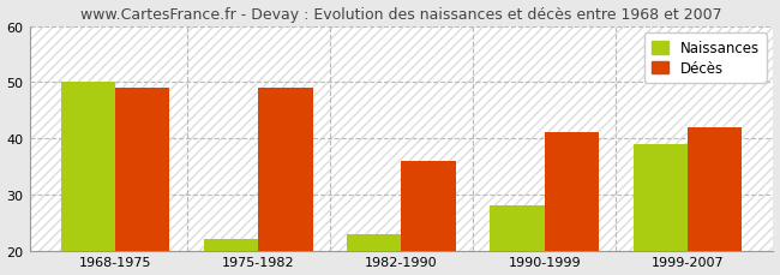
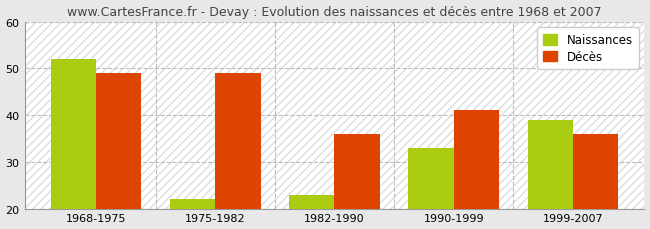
Naissances/1968-1975: 50 -> 52
Naissances/1990-1999: 28 -> 33
Décès/1999-2007: 42 -> 36
